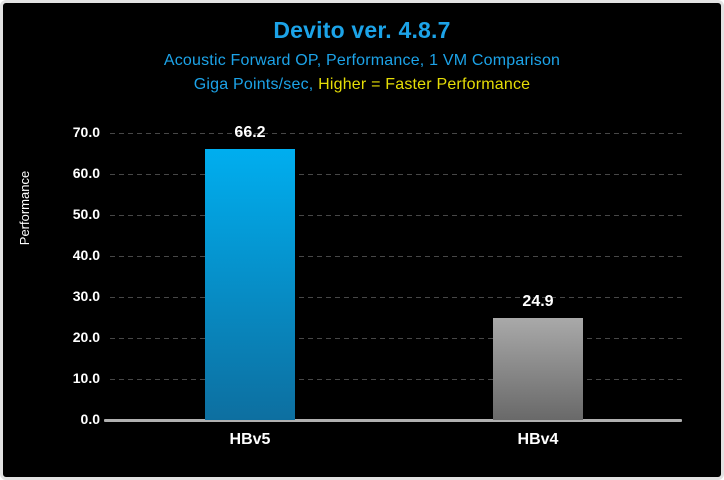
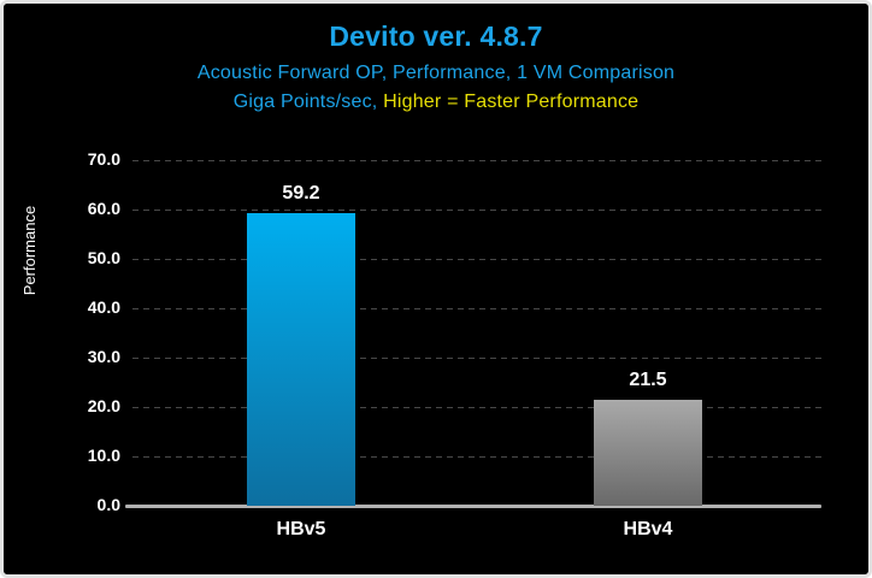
HBv5: 66.2 -> 59.2
HBv4: 24.9 -> 21.5
